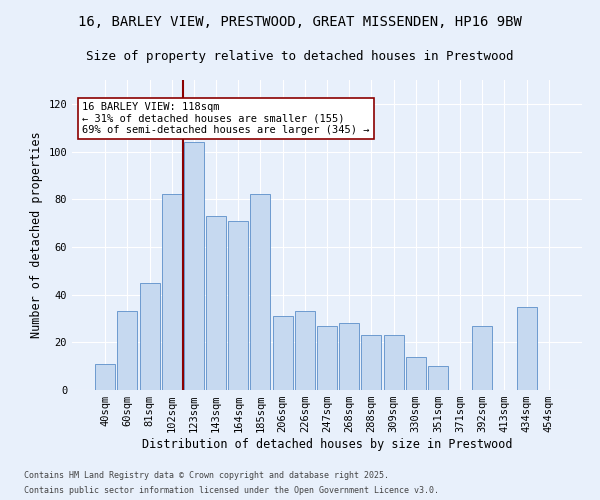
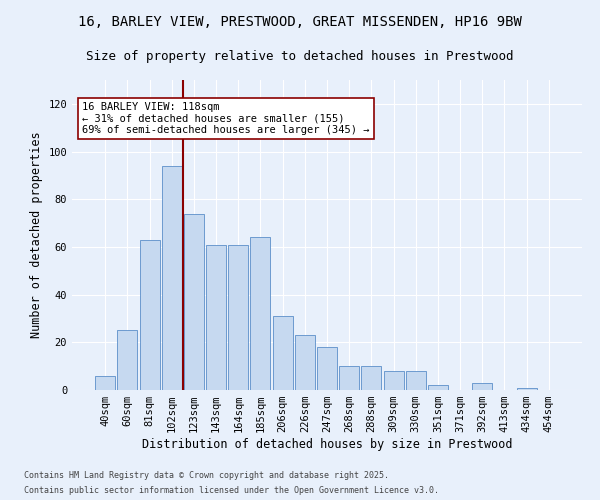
40sqm: 11 -> 6
60sqm: 33 -> 25
81sqm: 45 -> 63
102sqm: 82 -> 94
123sqm: 104 -> 74
143sqm: 73 -> 61
164sqm: 71 -> 61
185sqm: 82 -> 64
226sqm: 33 -> 23
247sqm: 27 -> 18
268sqm: 28 -> 10
288sqm: 23 -> 10
309sqm: 23 -> 8
330sqm: 14 -> 8
351sqm: 10 -> 2
392sqm: 27 -> 3
434sqm: 35 -> 1
